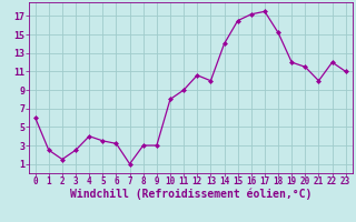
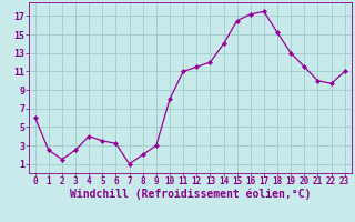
8: 3.0 -> 2.0
11: 9.0 -> 11.0
12: 10.6 -> 11.5
13: 10.0 -> 12.0
19: 12.0 -> 13.0
22: 12.0 -> 9.7
